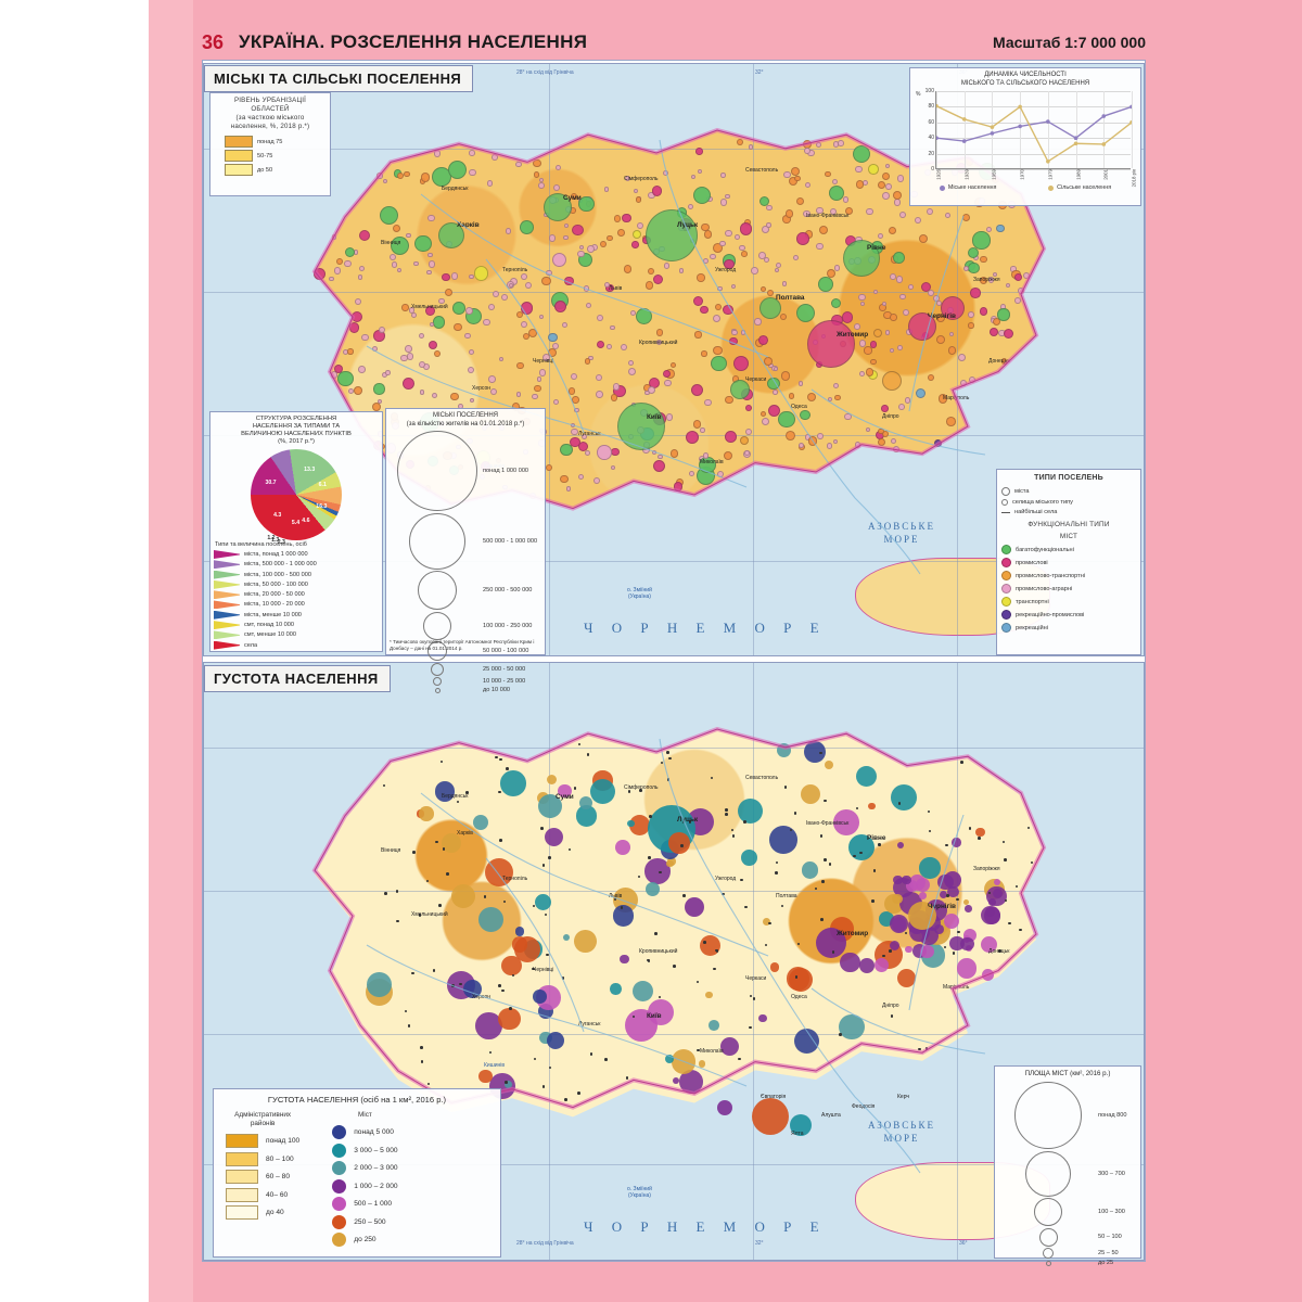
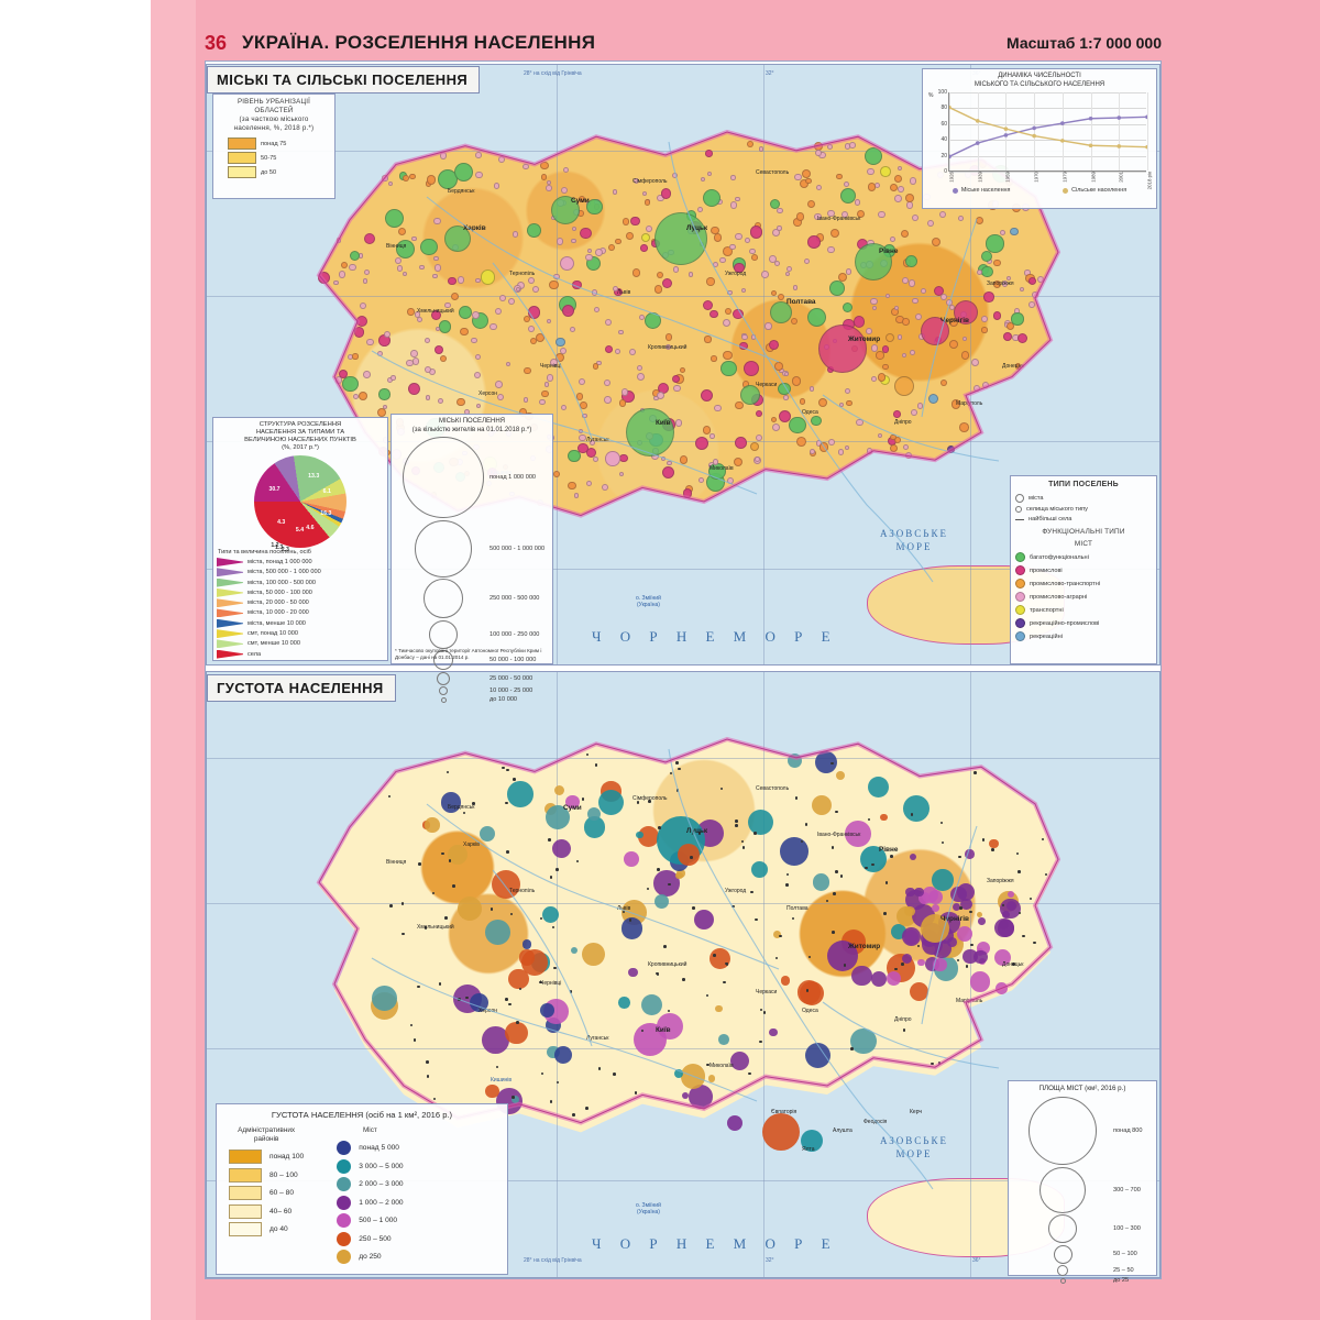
Міське населення/1926: 40 -> 20
Сільське населення/1970: 80 -> 40
Сільське населення/1979: 10 -> 40
Міське населення/1989: 40 -> 70
Міське населення/2018 рік: 80 -> 70
Сільське населення/2018 рік: 60 -> 30
